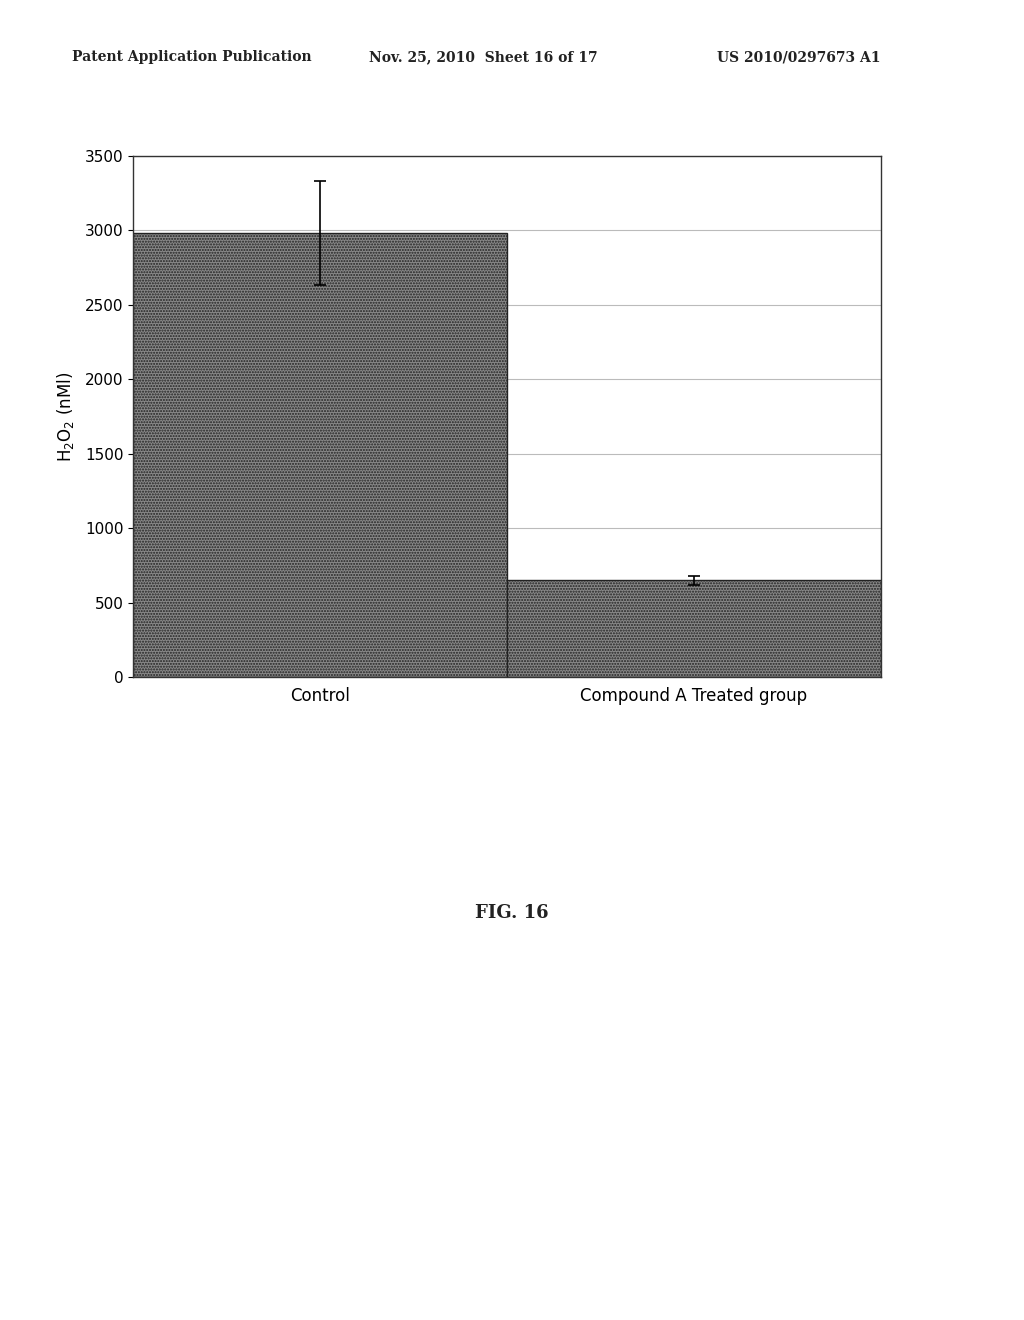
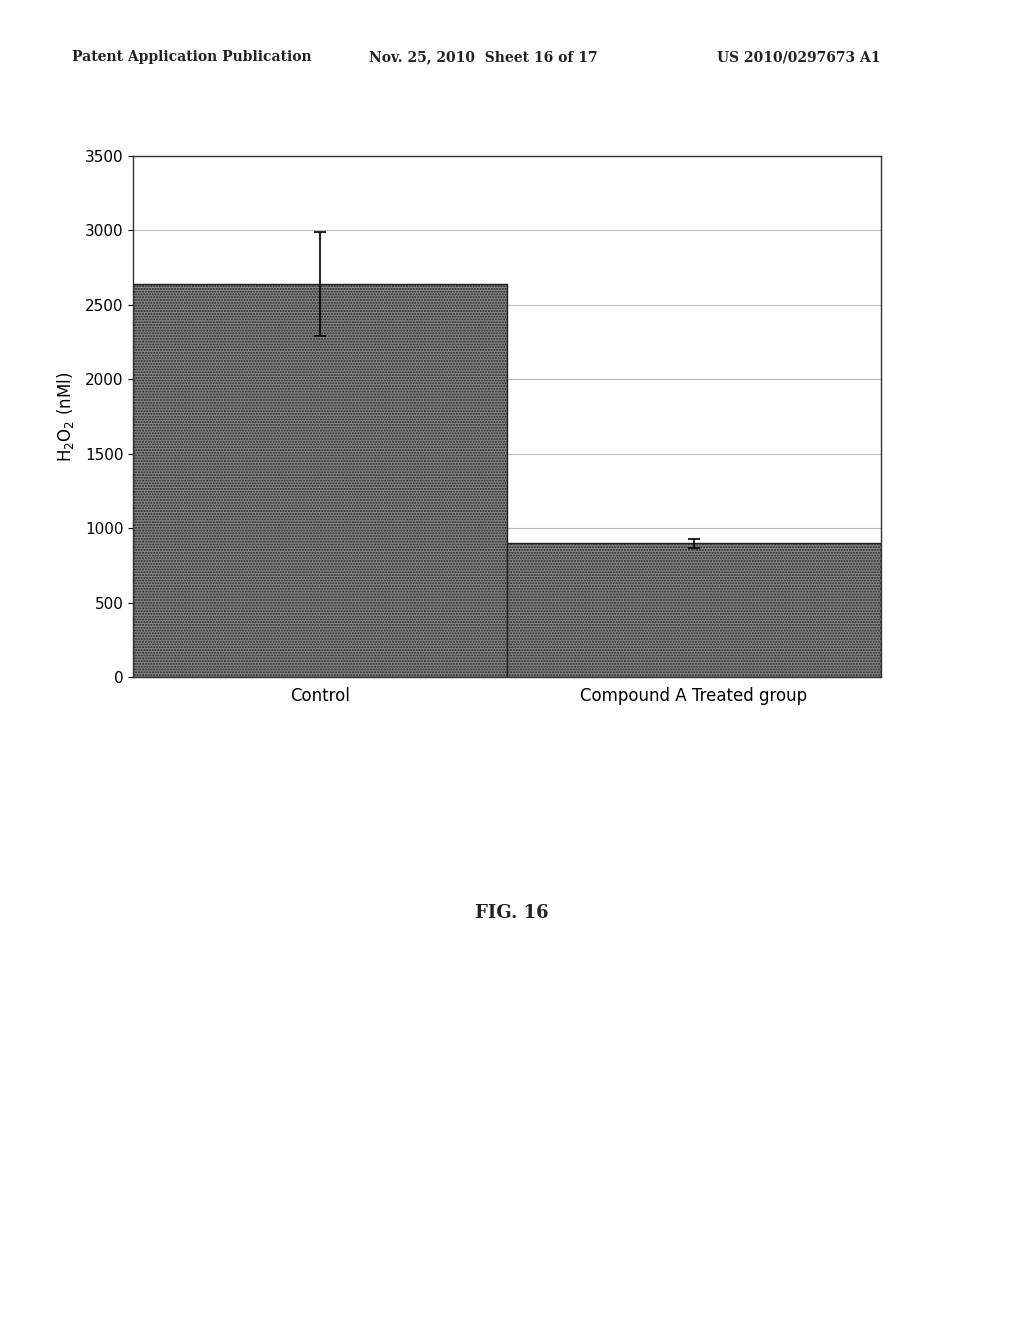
Control: 2980 -> 2640
Compound A Treated group: 650 -> 900
